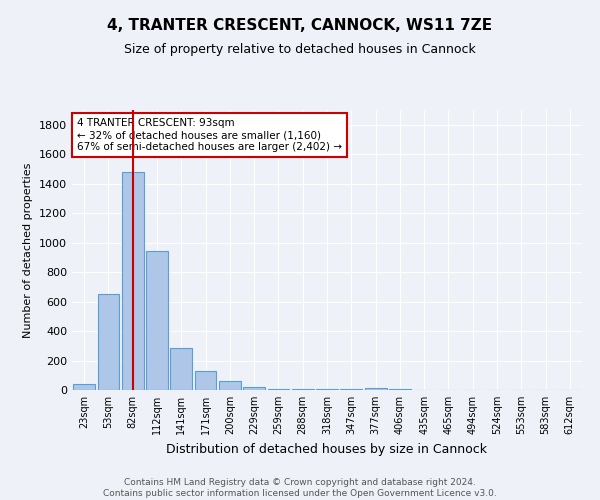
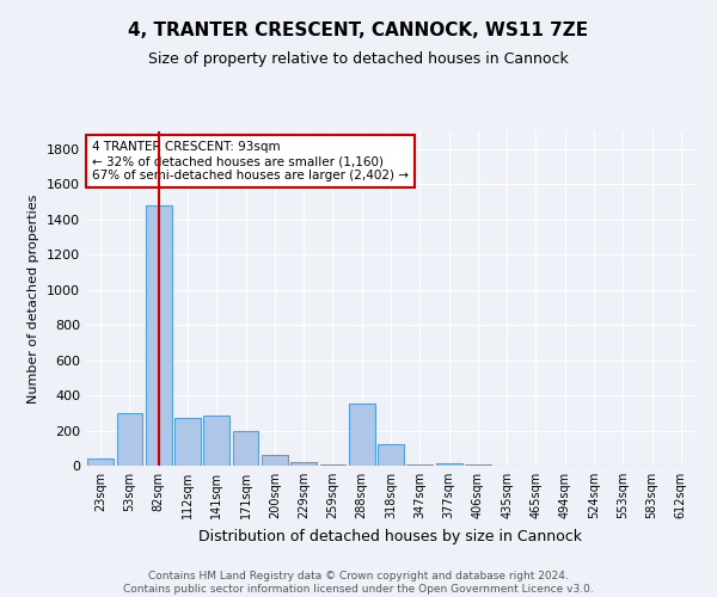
53sqm: 650 -> 300
112sqm: 940 -> 270
171sqm: 130 -> 200
288sqm: 0 -> 350
318sqm: 0 -> 120
